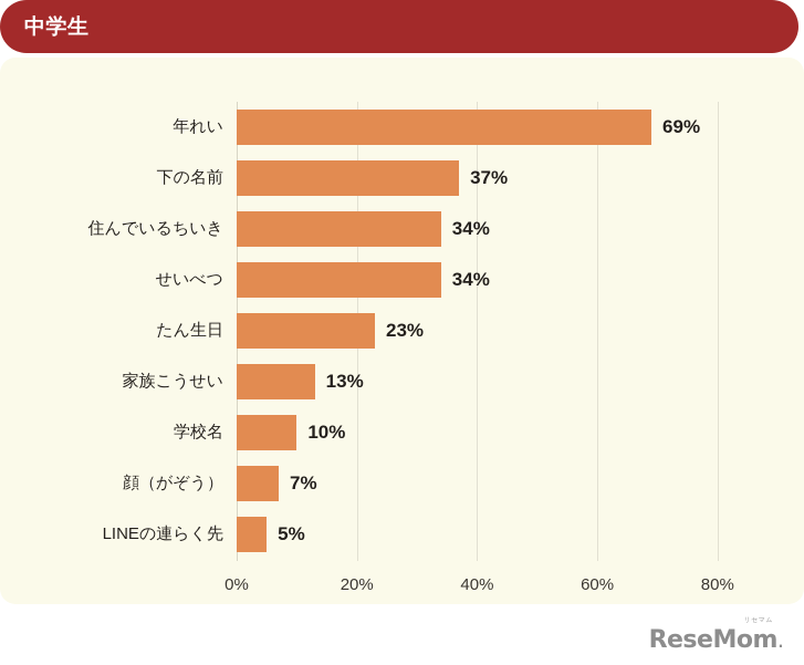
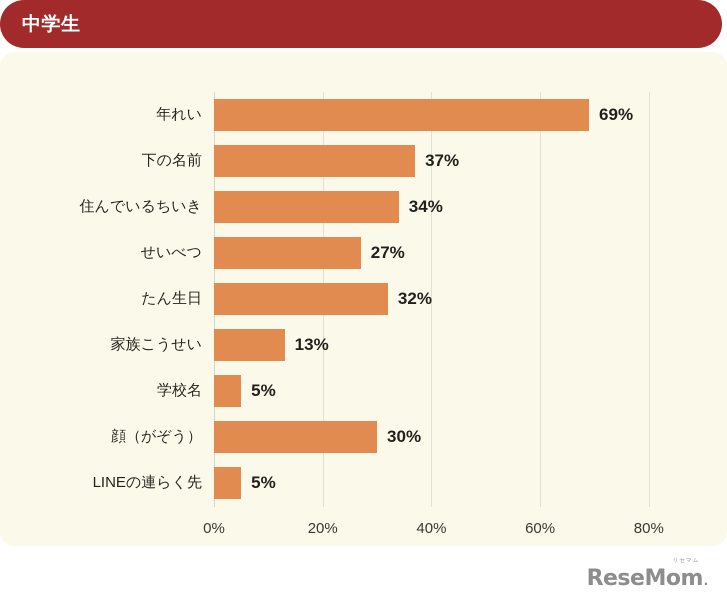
せいべつ: 34% -> 27%
たん生日: 23% -> 32%
学校名: 10% -> 5%
顔（がぞう）: 7% -> 30%
